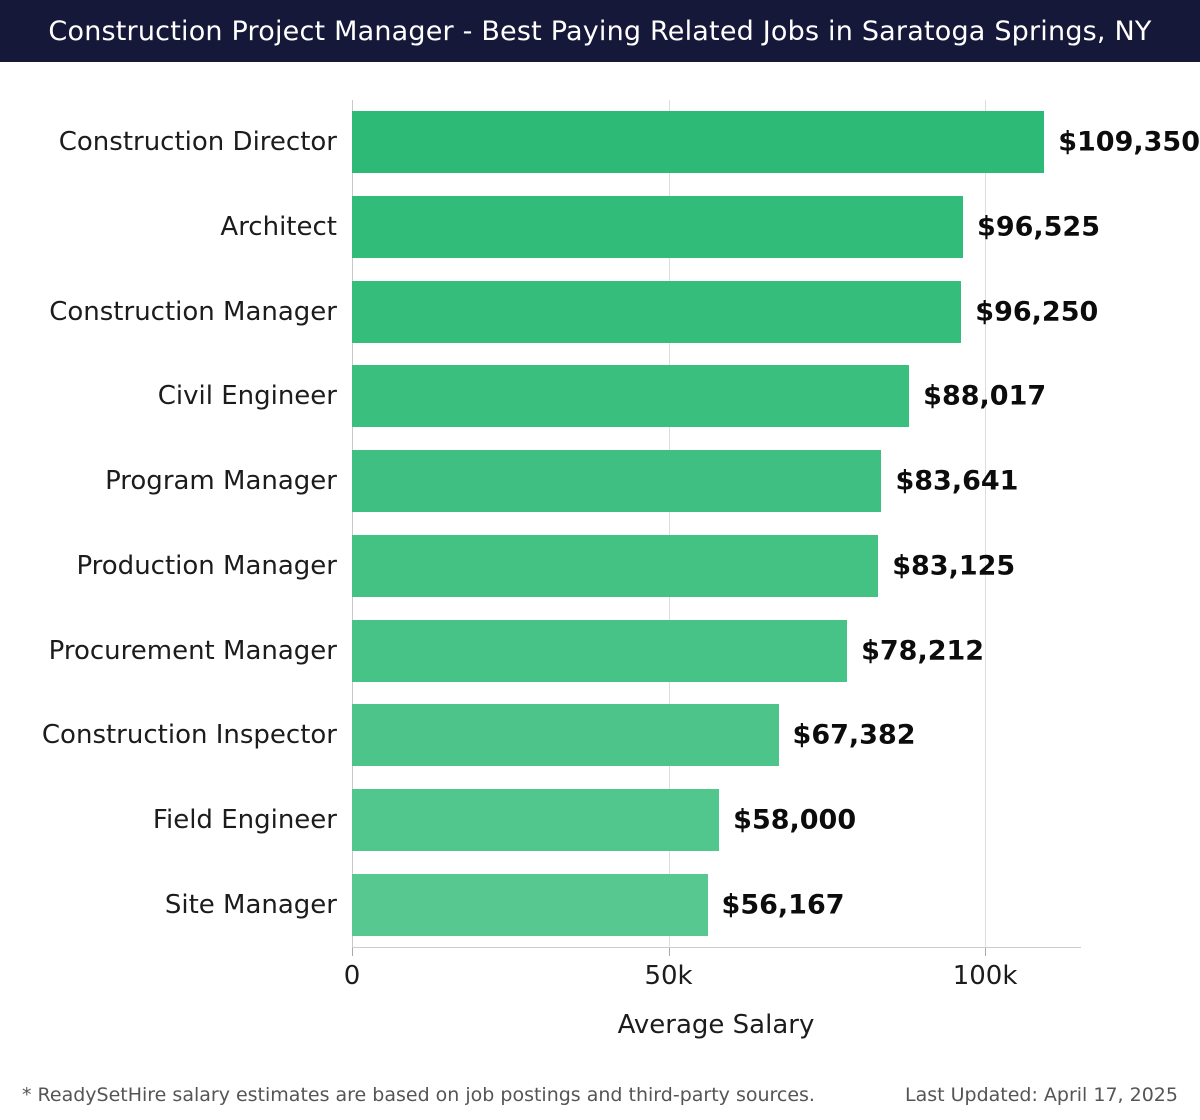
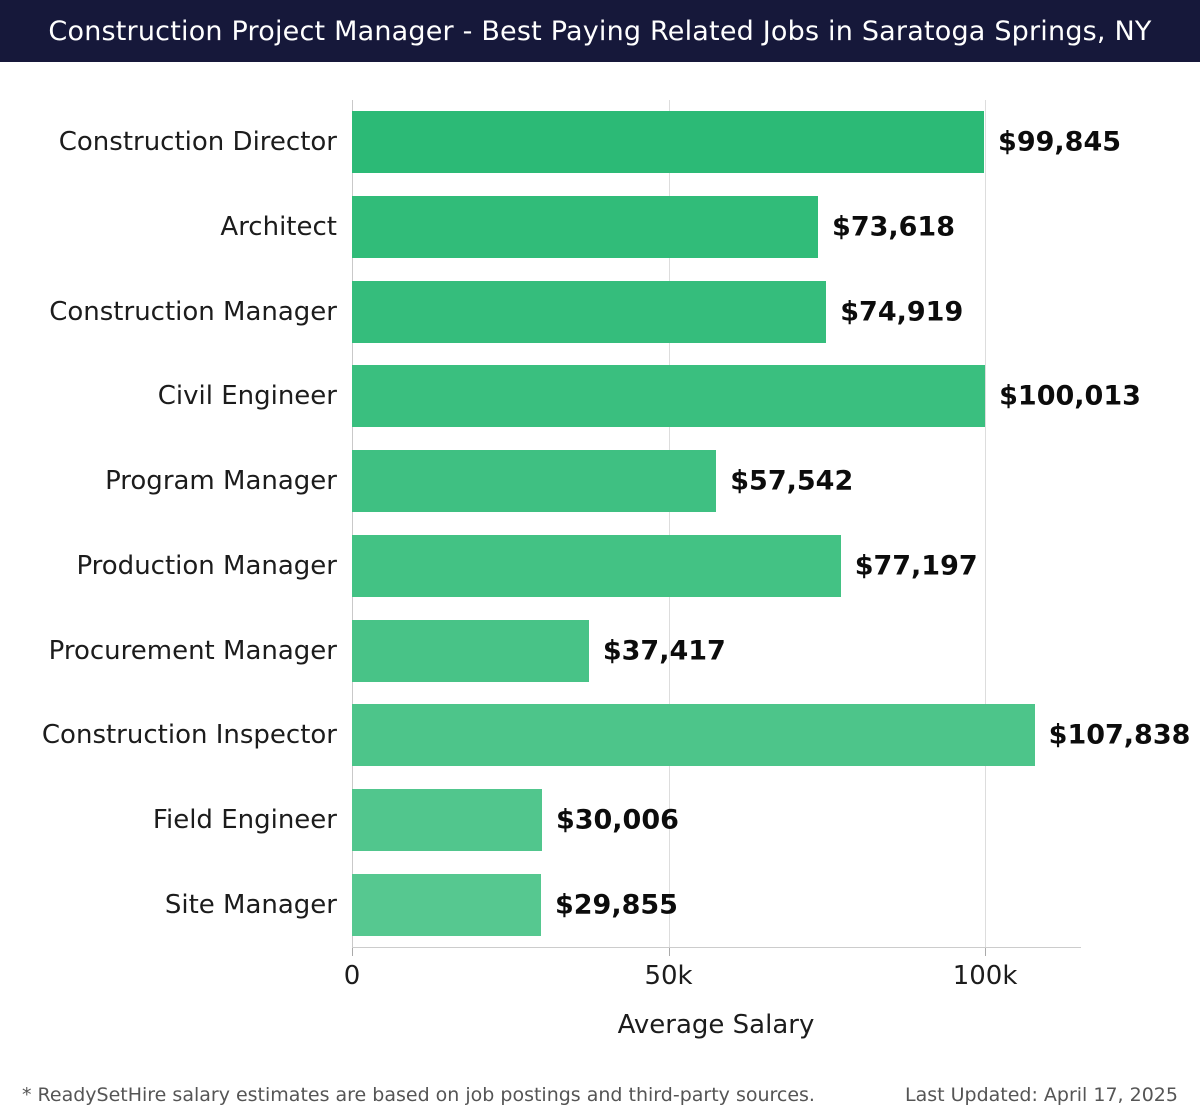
Construction Director: $109,350 -> $99,845
Architect: $96,525 -> $73,618
Construction Manager: $96,250 -> $74,919
Civil Engineer: $88,017 -> $100,013
Program Manager: $83,641 -> $57,542
Production Manager: $83,125 -> $77,197
Procurement Manager: $78,212 -> $37,417
Construction Inspector: $67,382 -> $107,838
Field Engineer: $58,000 -> $30,006
Site Manager: $56,167 -> $29,855
